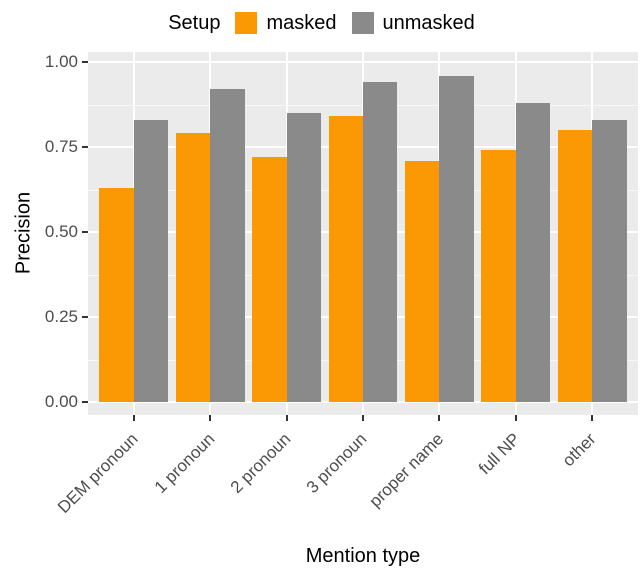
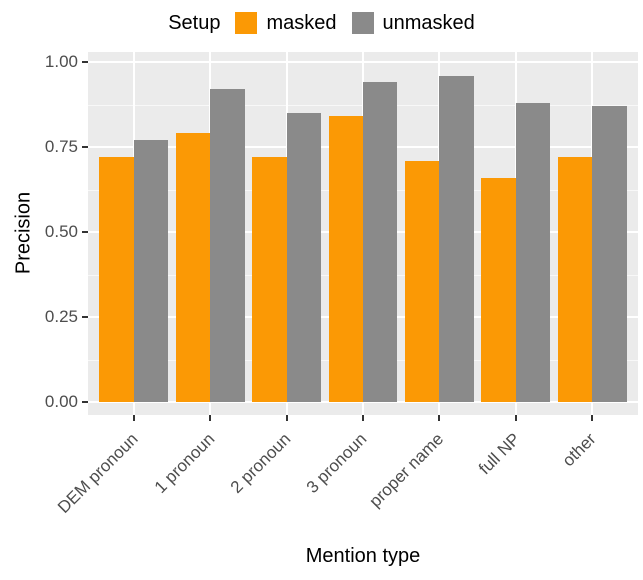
masked/DEM pronoun: 0.63 -> 0.72
unmasked/DEM pronoun: 0.83 -> 0.77
masked/full NP: 0.74 -> 0.66
masked/other: 0.80 -> 0.72
unmasked/other: 0.83 -> 0.87
